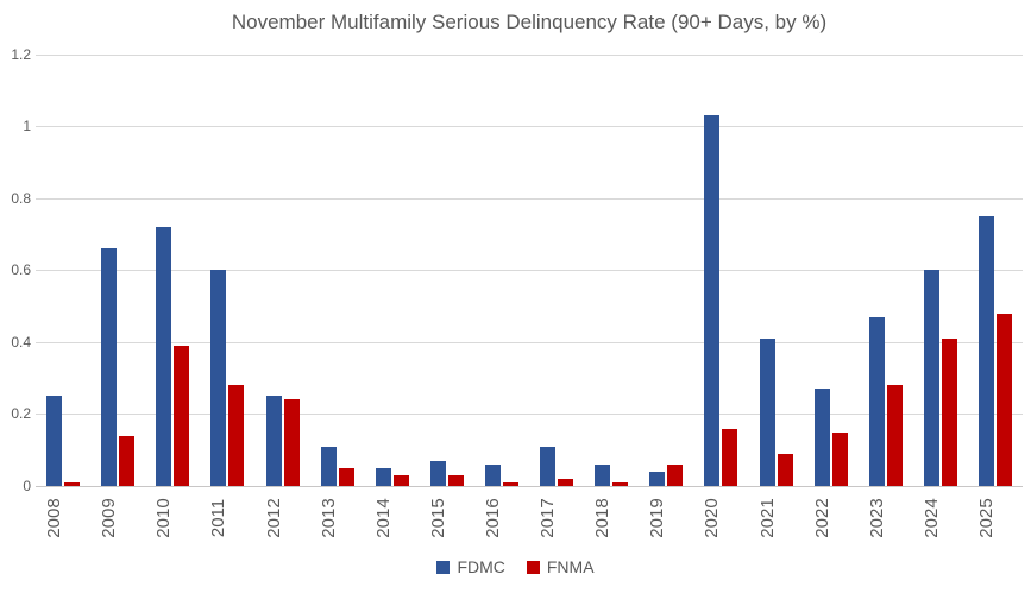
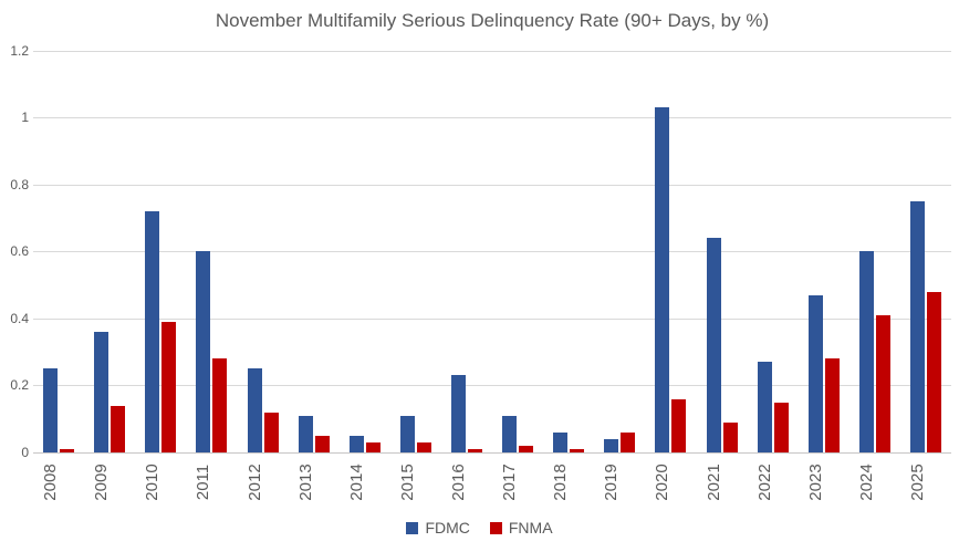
FDMC/2009: 0.66 -> 0.36
FNMA/2012: 0.24 -> 0.12
FDMC/2015: 0.07 -> 0.11
FDMC/2016: 0.06 -> 0.23
FDMC/2021: 0.41 -> 0.64
